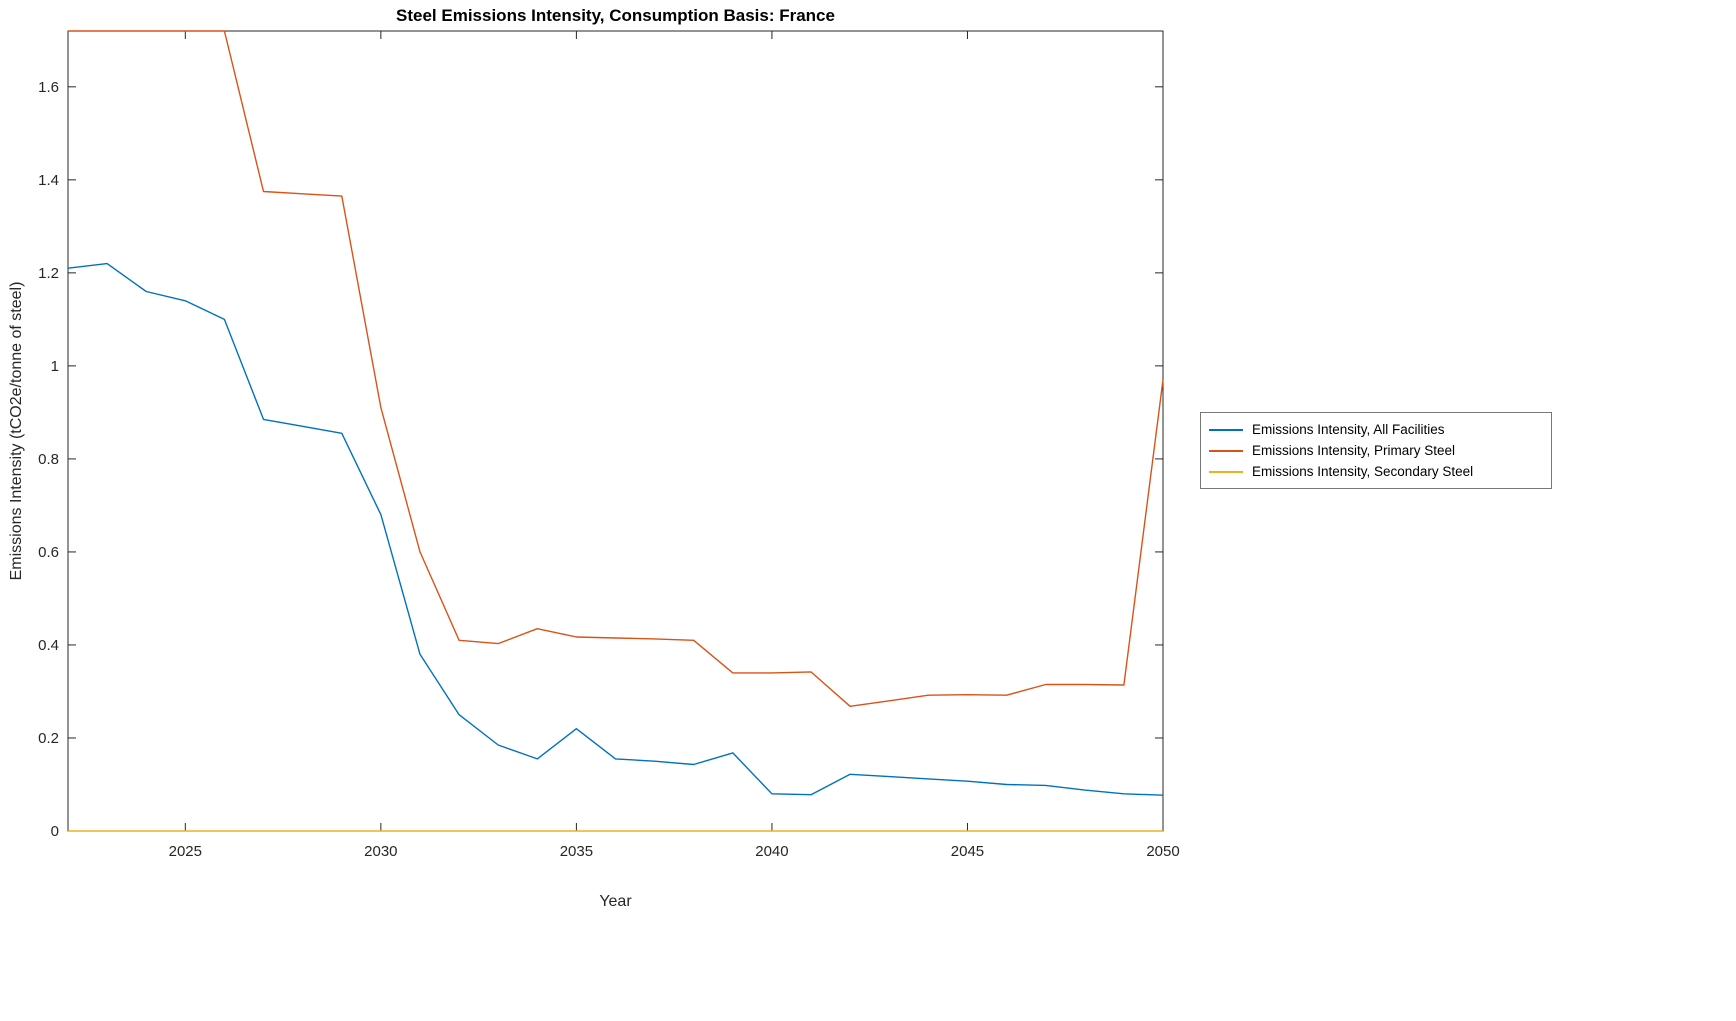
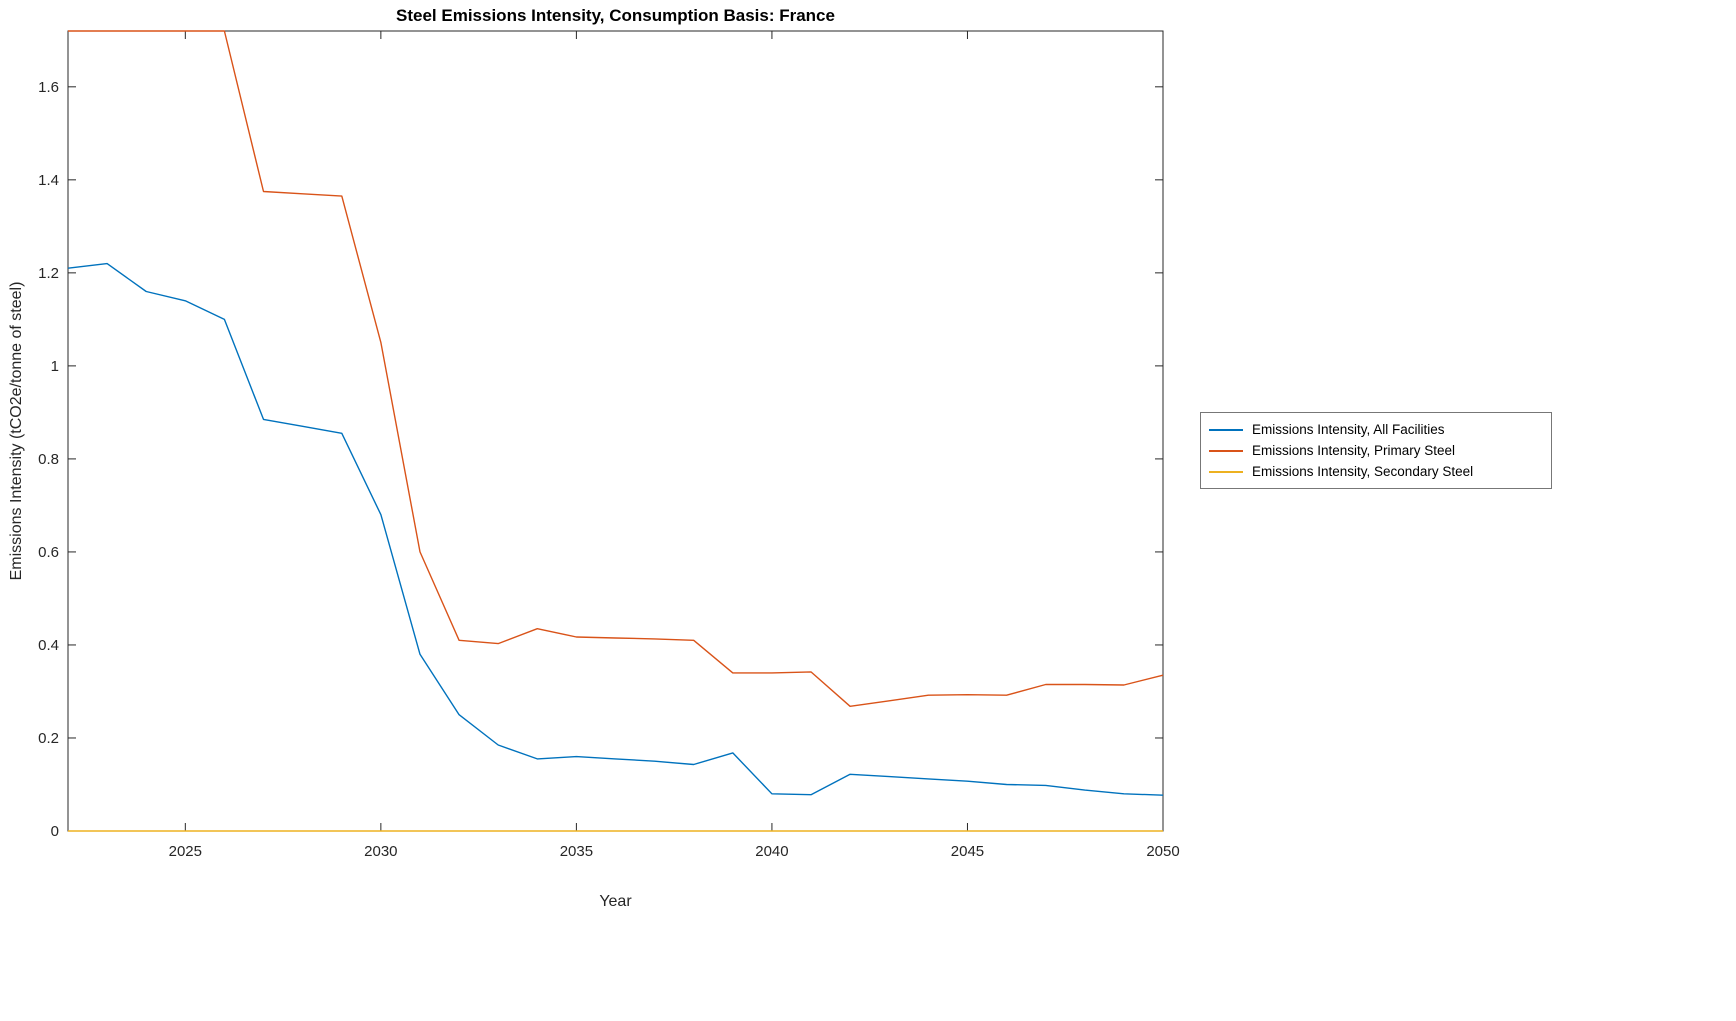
Emissions Intensity, Primary Steel/2030: 0.91 -> 1.05
Emissions Intensity, All Facilities/2035: 0.22 -> 0.16
Emissions Intensity, Primary Steel/2050: 0.97 -> 0.34
